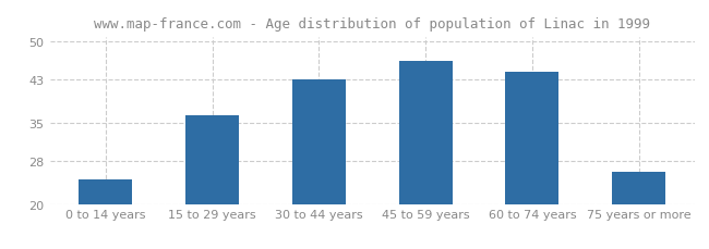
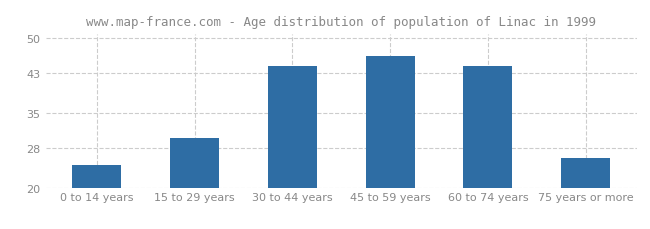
15 to 29 years: 36.5 -> 30.0
30 to 44 years: 43.0 -> 44.5
